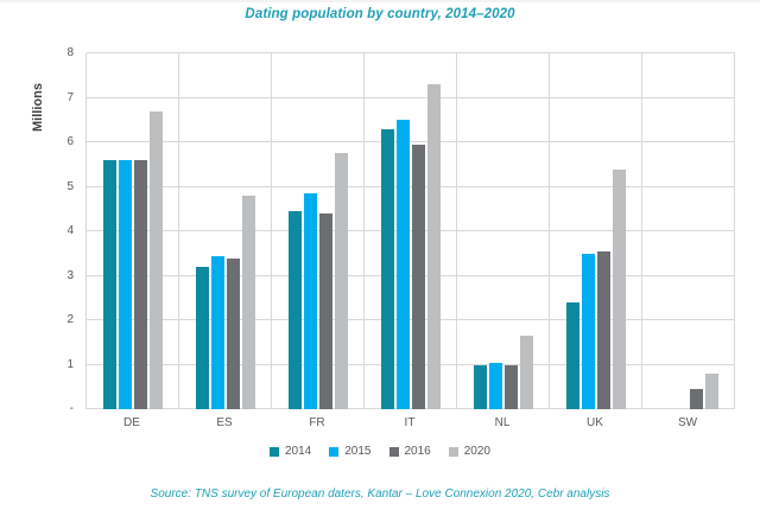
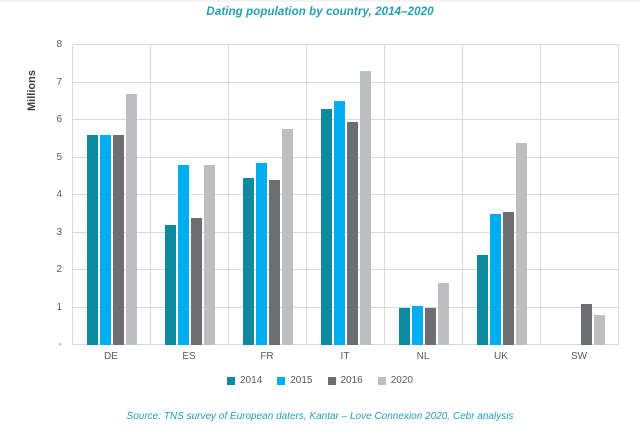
2015/ES: 3.5 -> 4.8
2016/SW: 0.5 -> 1.1
